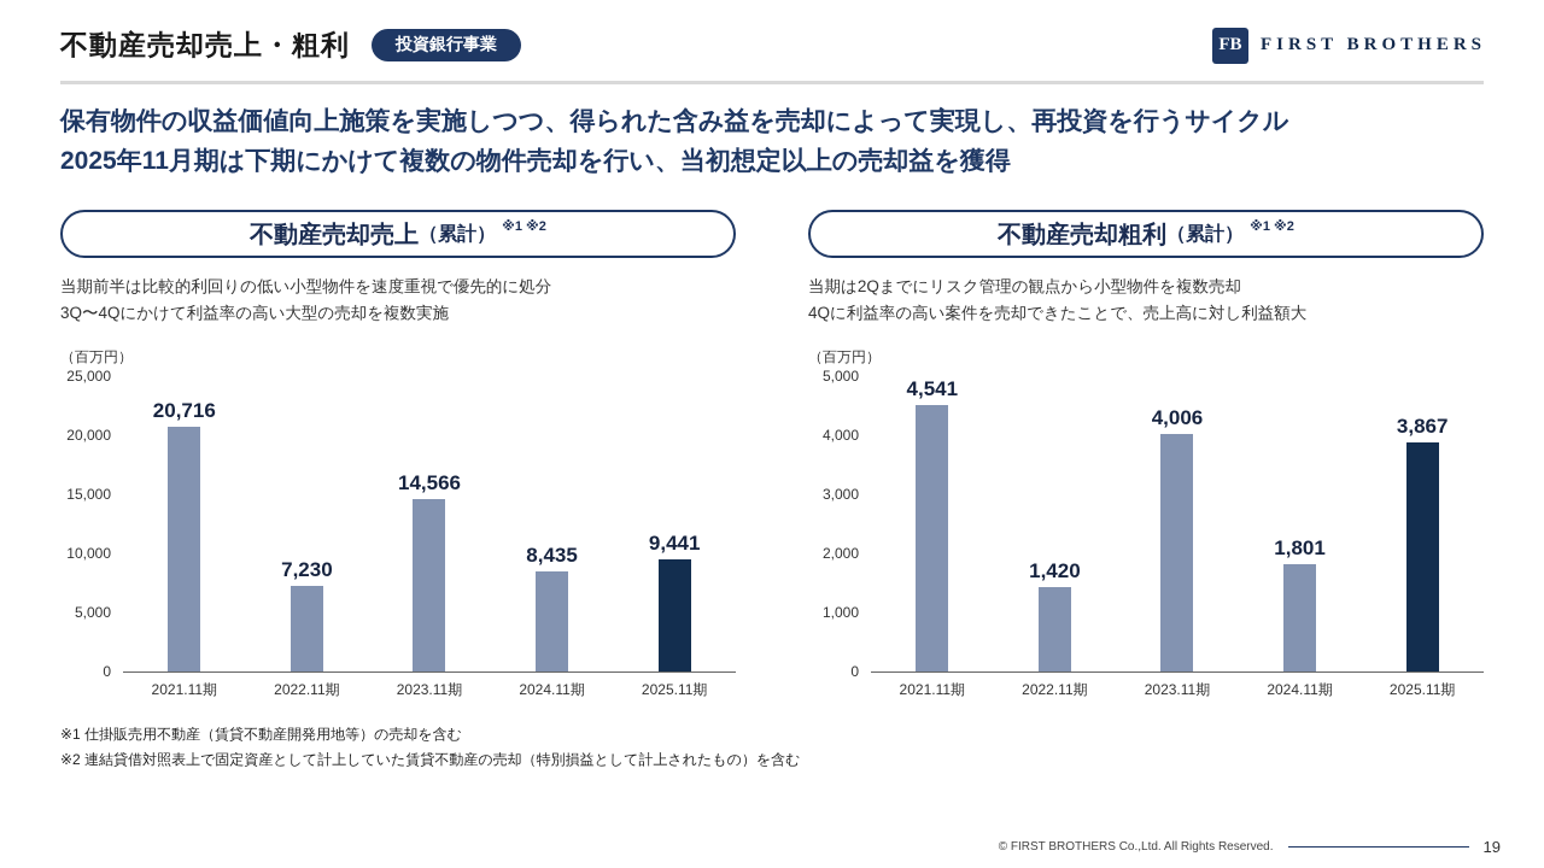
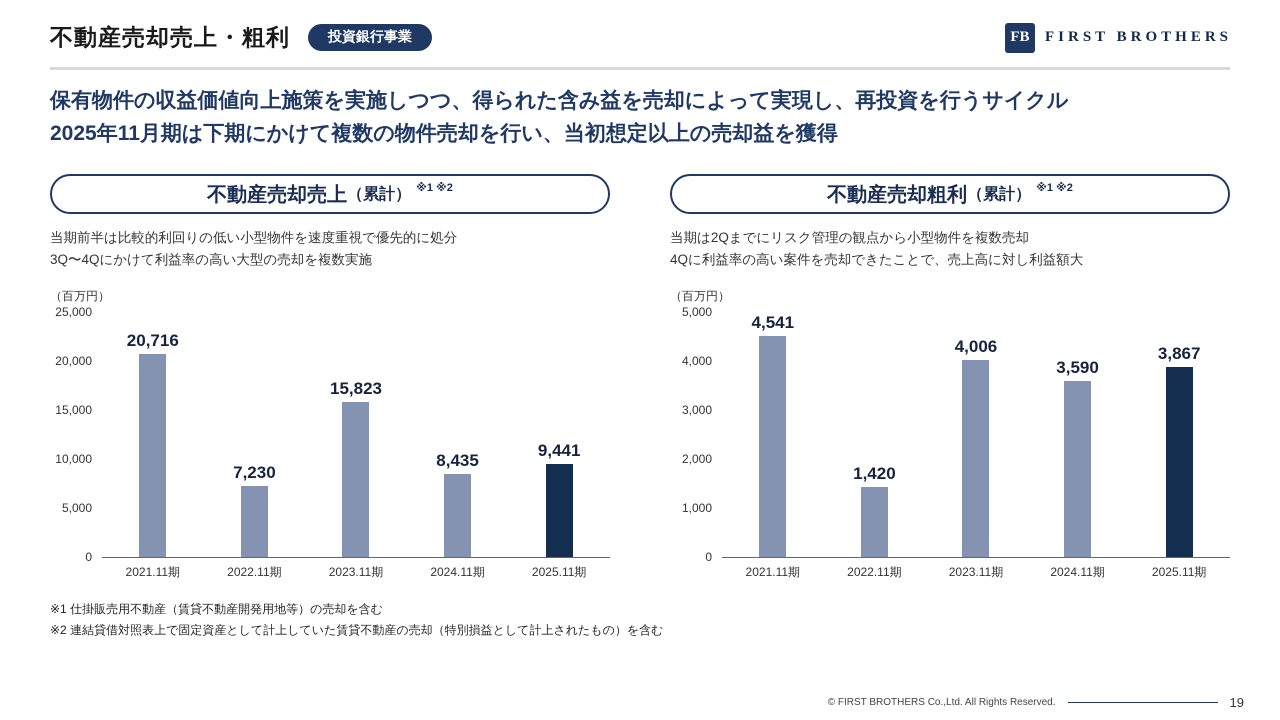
不動産売却売上/2023.11期: 14,566 -> 15,823
不動産売却粗利/2024.11期: 1,801 -> 3,590
